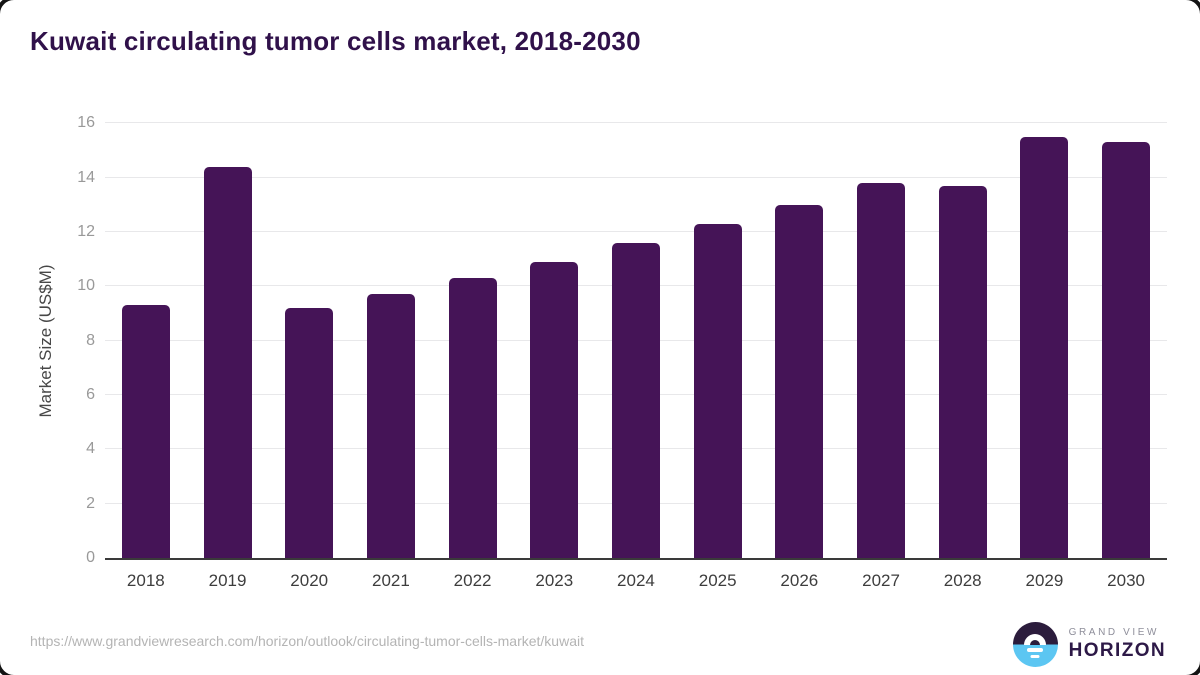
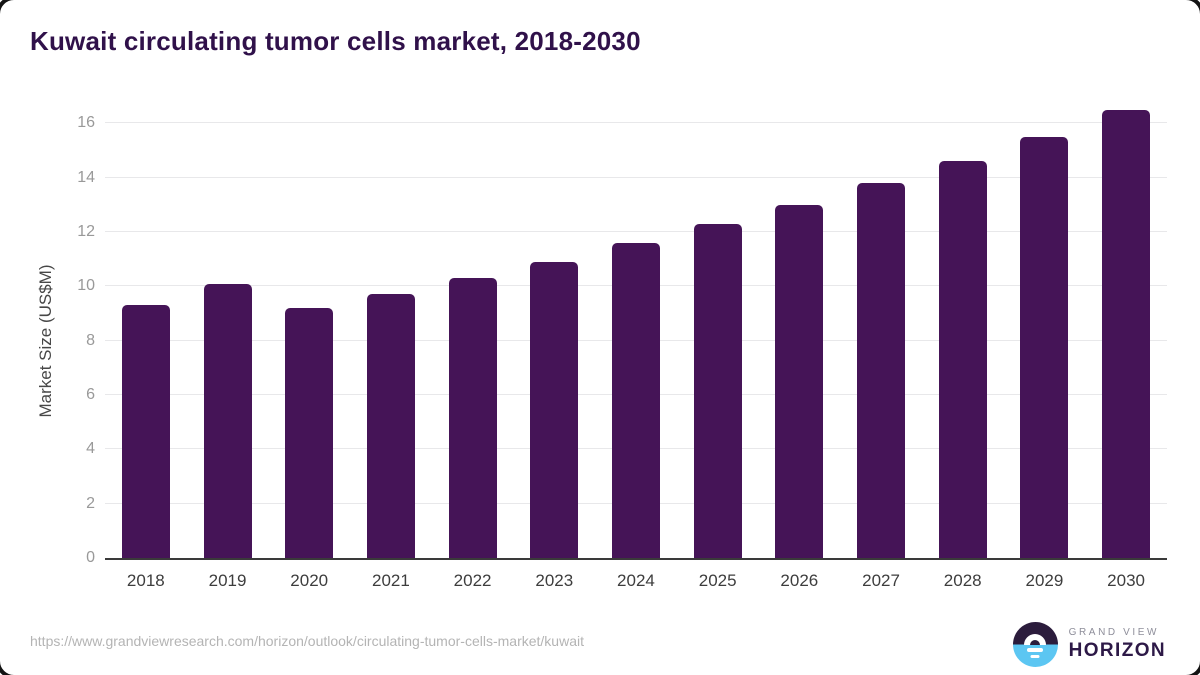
2019: 14.4 -> 10.1
2028: 13.7 -> 14.6
2030: 15.3 -> 16.5
